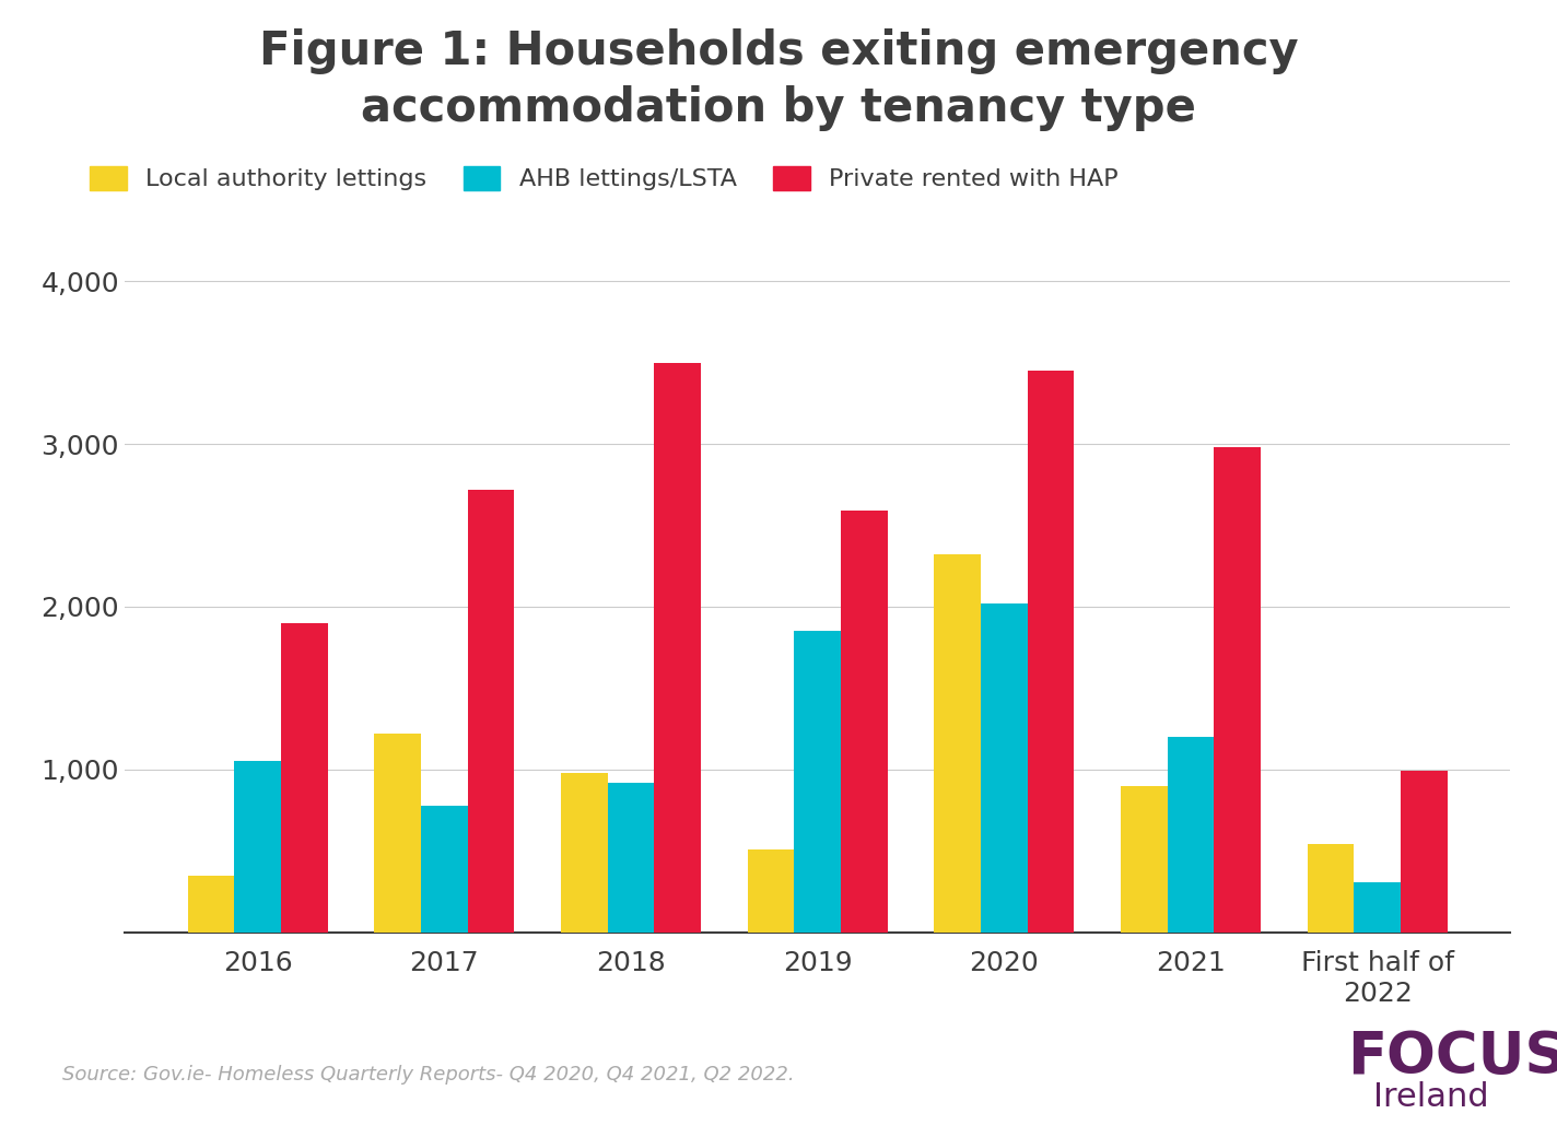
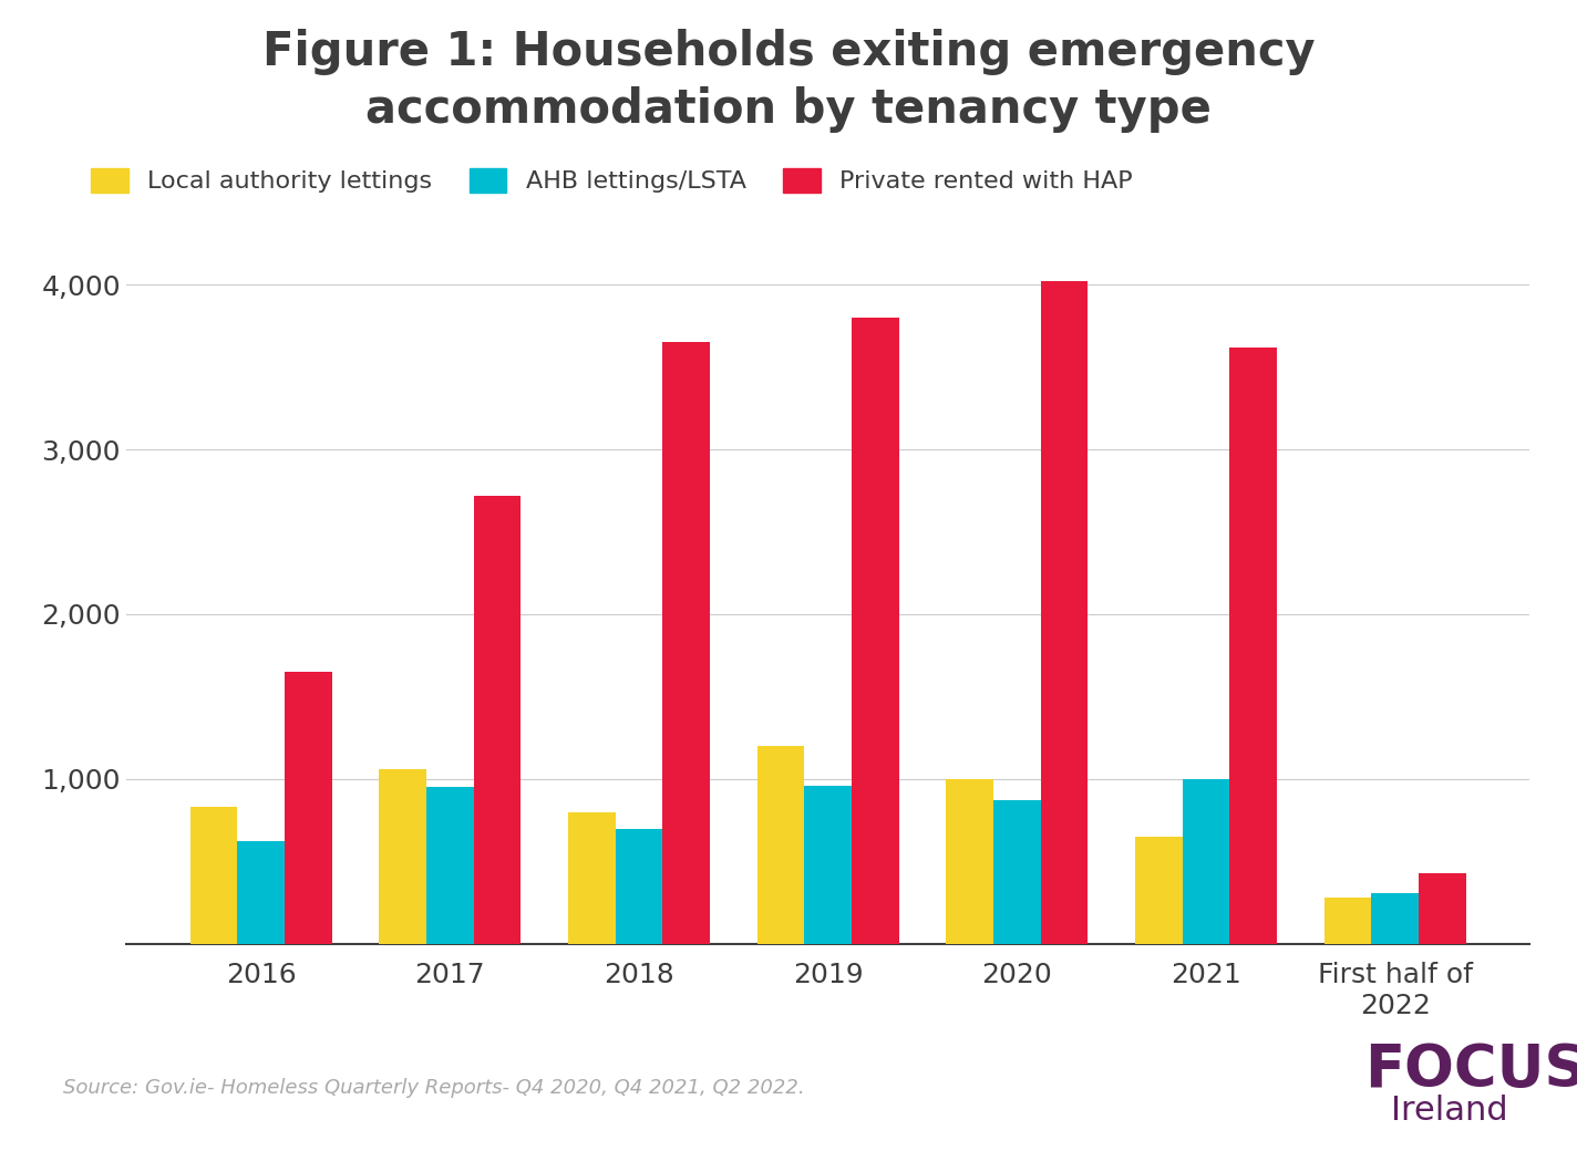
Local authority lettings/2016: 350 -> 830
AHB lettings/LSTA/2016: 1,050 -> 620
Private rented with HAP/2016: 1,900 -> 1,650
Local authority lettings/2017: 1,220 -> 1,060
AHB lettings/LSTA/2017: 780 -> 950
Local authority lettings/2018: 980 -> 800
AHB lettings/LSTA/2018: 920 -> 700
Private rented with HAP/2018: 3,500 -> 3,650
Local authority lettings/2019: 510 -> 1,200
AHB lettings/LSTA/2019: 1,850 -> 960
Private rented with HAP/2019: 2,590 -> 3,800
Local authority lettings/2020: 2,320 -> 1,000
AHB lettings/LSTA/2020: 2,020 -> 870
Private rented with HAP/2020: 3,450 -> 4,020
Local authority lettings/2021: 900 -> 650
AHB lettings/LSTA/2021: 1,200 -> 1,000
Private rented with HAP/2021: 2,980 -> 3,620
Local authority lettings/First half of 2022: 540 -> 280
Private rented with HAP/First half of 2022: 990 -> 430
